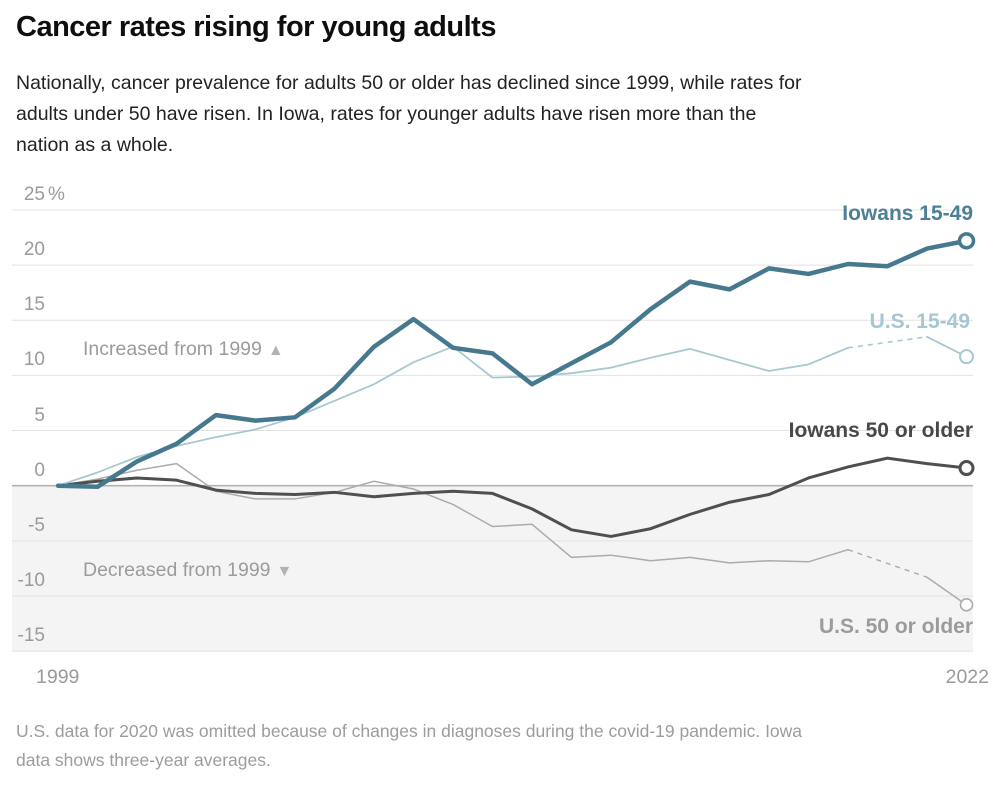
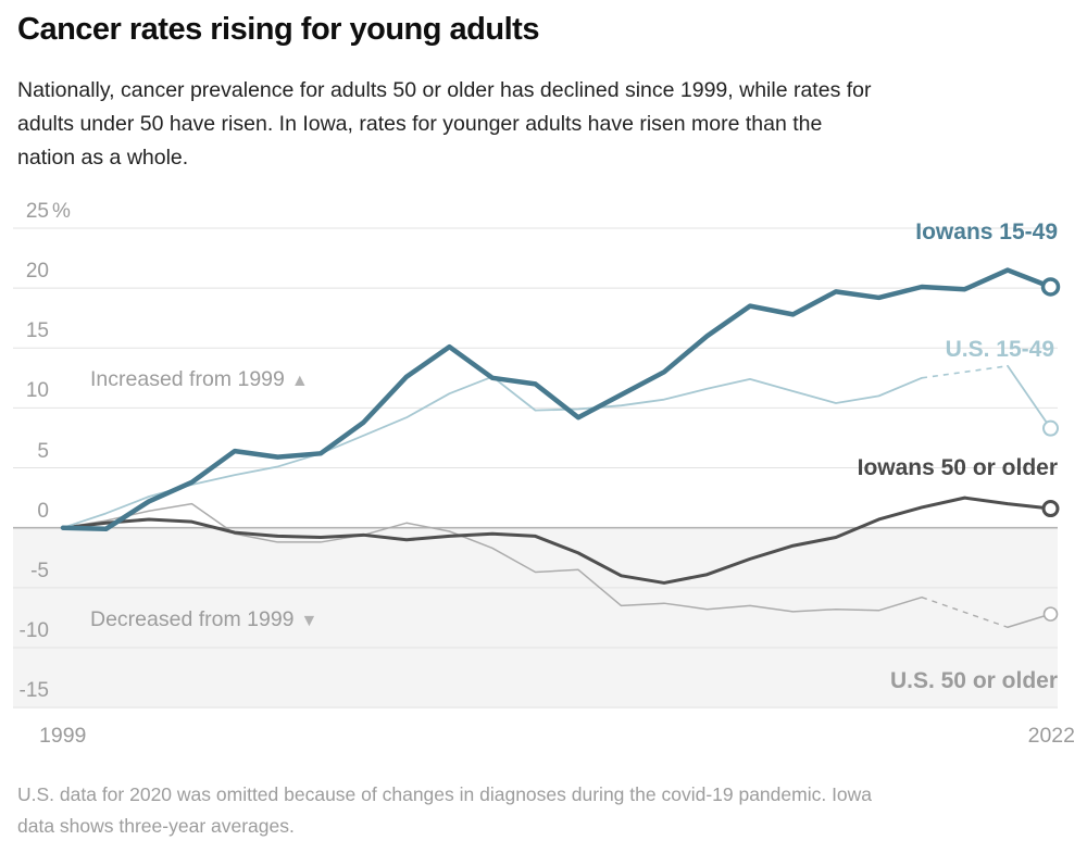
Iowans 15-49/2022: 22.2 -> 20.1
U.S. 15-49/2022: 11.7 -> 8.3
U.S. 50 or older/2022: -10.8 -> -7.2
